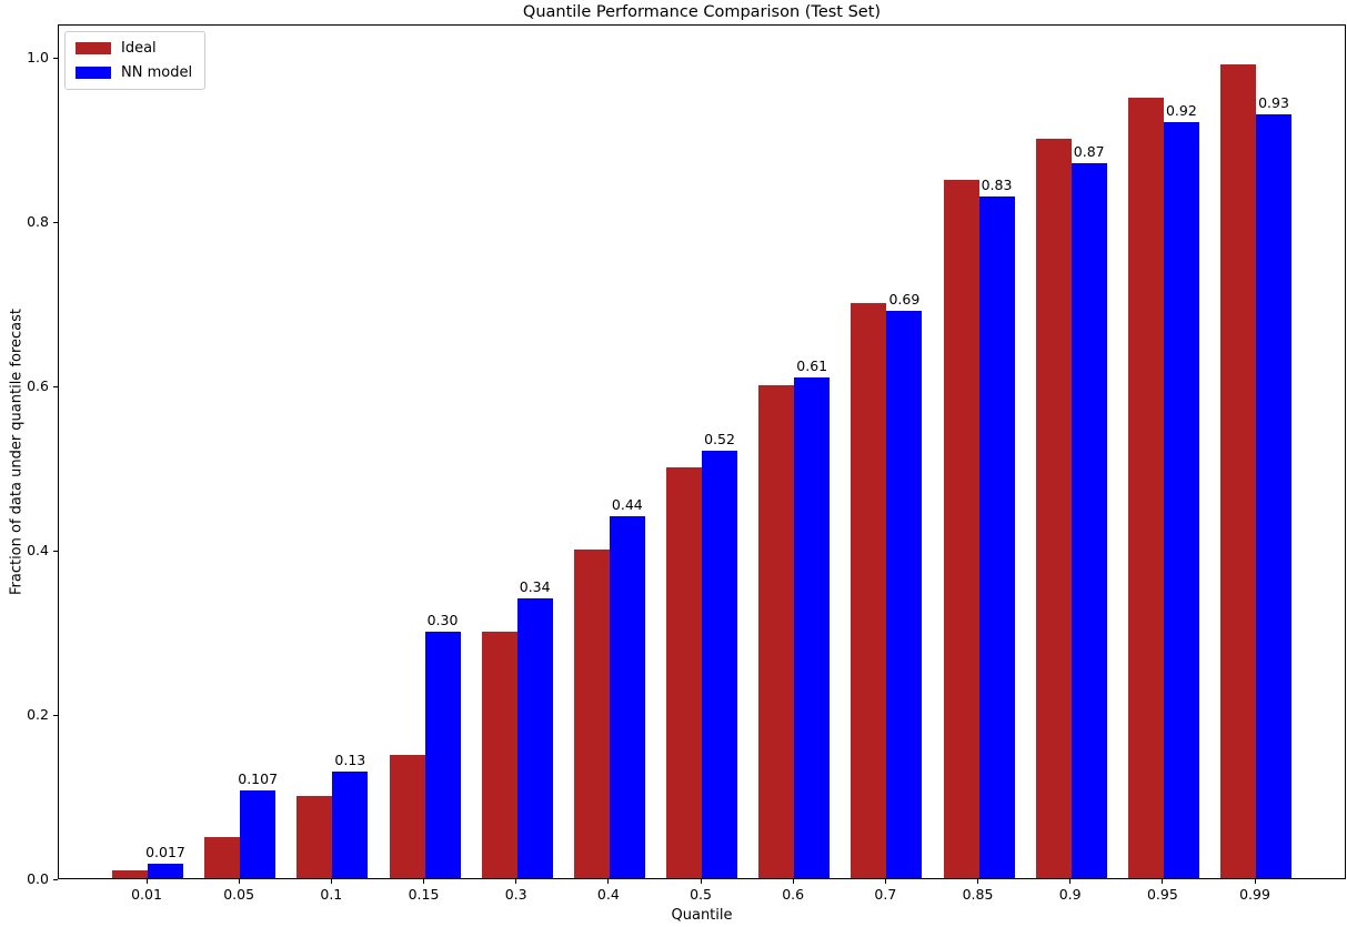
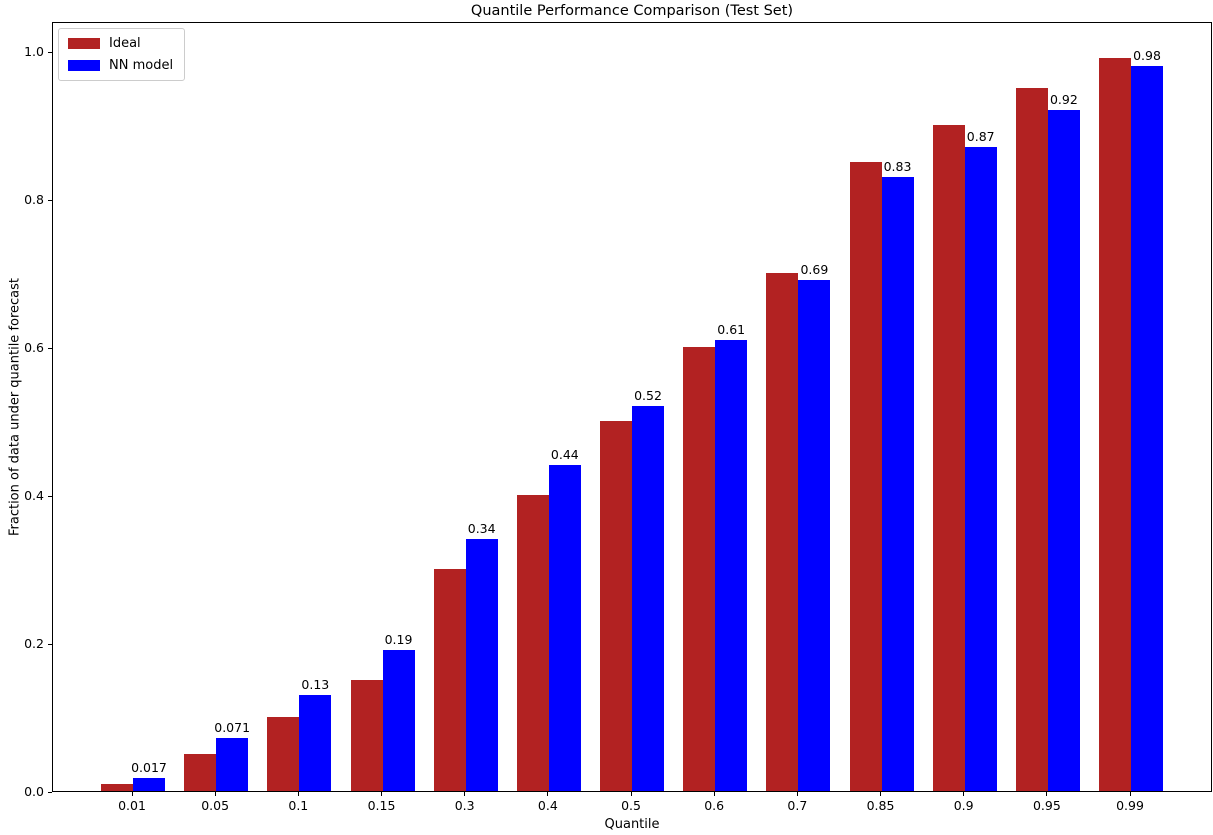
NN model/0.05: 0.107 -> 0.071
NN model/0.15: 0.30 -> 0.19
NN model/0.99: 0.93 -> 0.98
